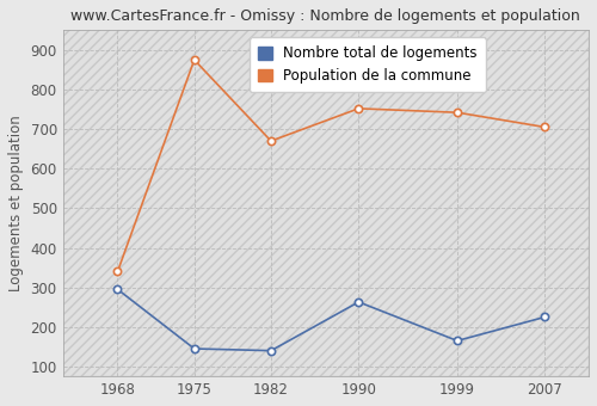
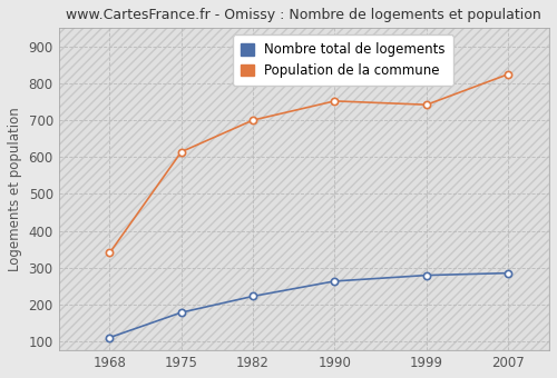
Nombre total de logements/1968: 295 -> 110
Nombre total de logements/1975: 145 -> 178
Population de la commune/1975: 875 -> 614
Nombre total de logements/1982: 140 -> 222
Population de la commune/1982: 670 -> 700
Nombre total de logements/1999: 165 -> 279
Nombre total de logements/2007: 225 -> 285
Population de la commune/2007: 705 -> 825
